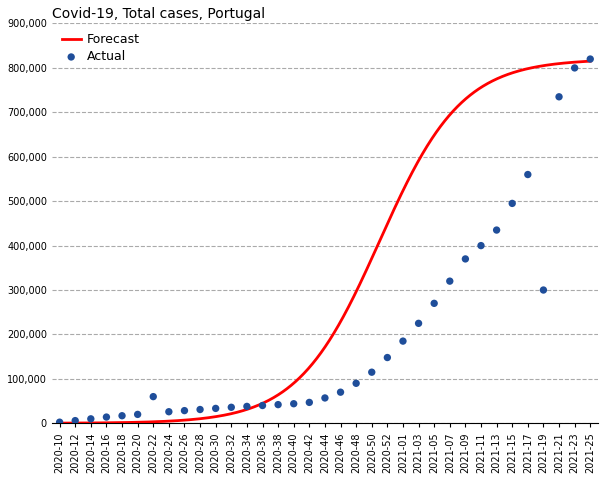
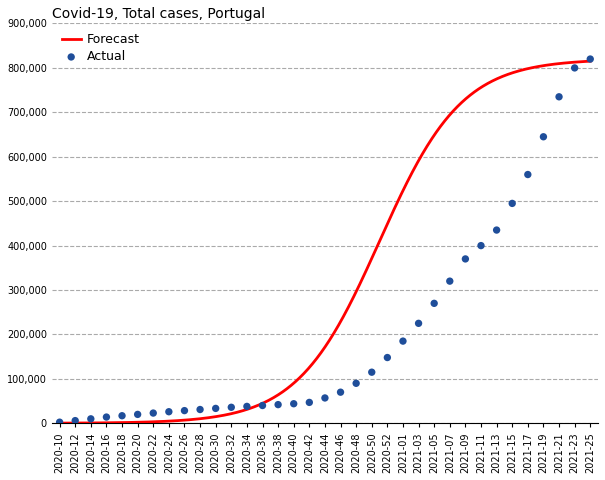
Actual/2020-22: 60,000 -> 23,000
Actual/2021-19: 300,000 -> 645,000
